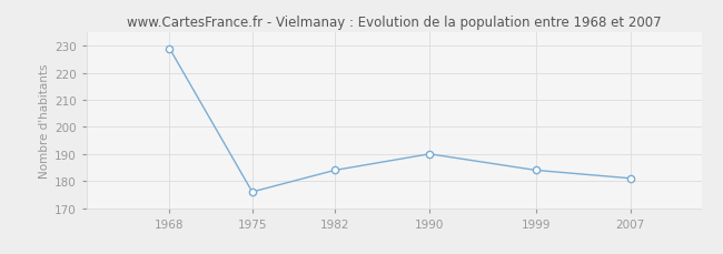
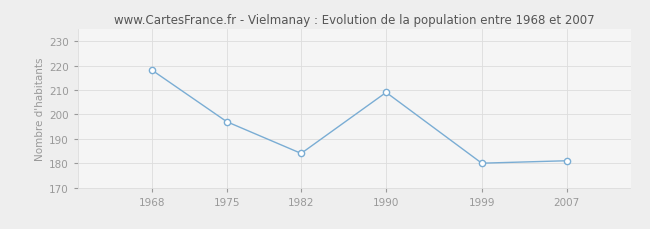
1968: 229 -> 218
1975: 176 -> 197
1990: 190 -> 209
1999: 184 -> 180
